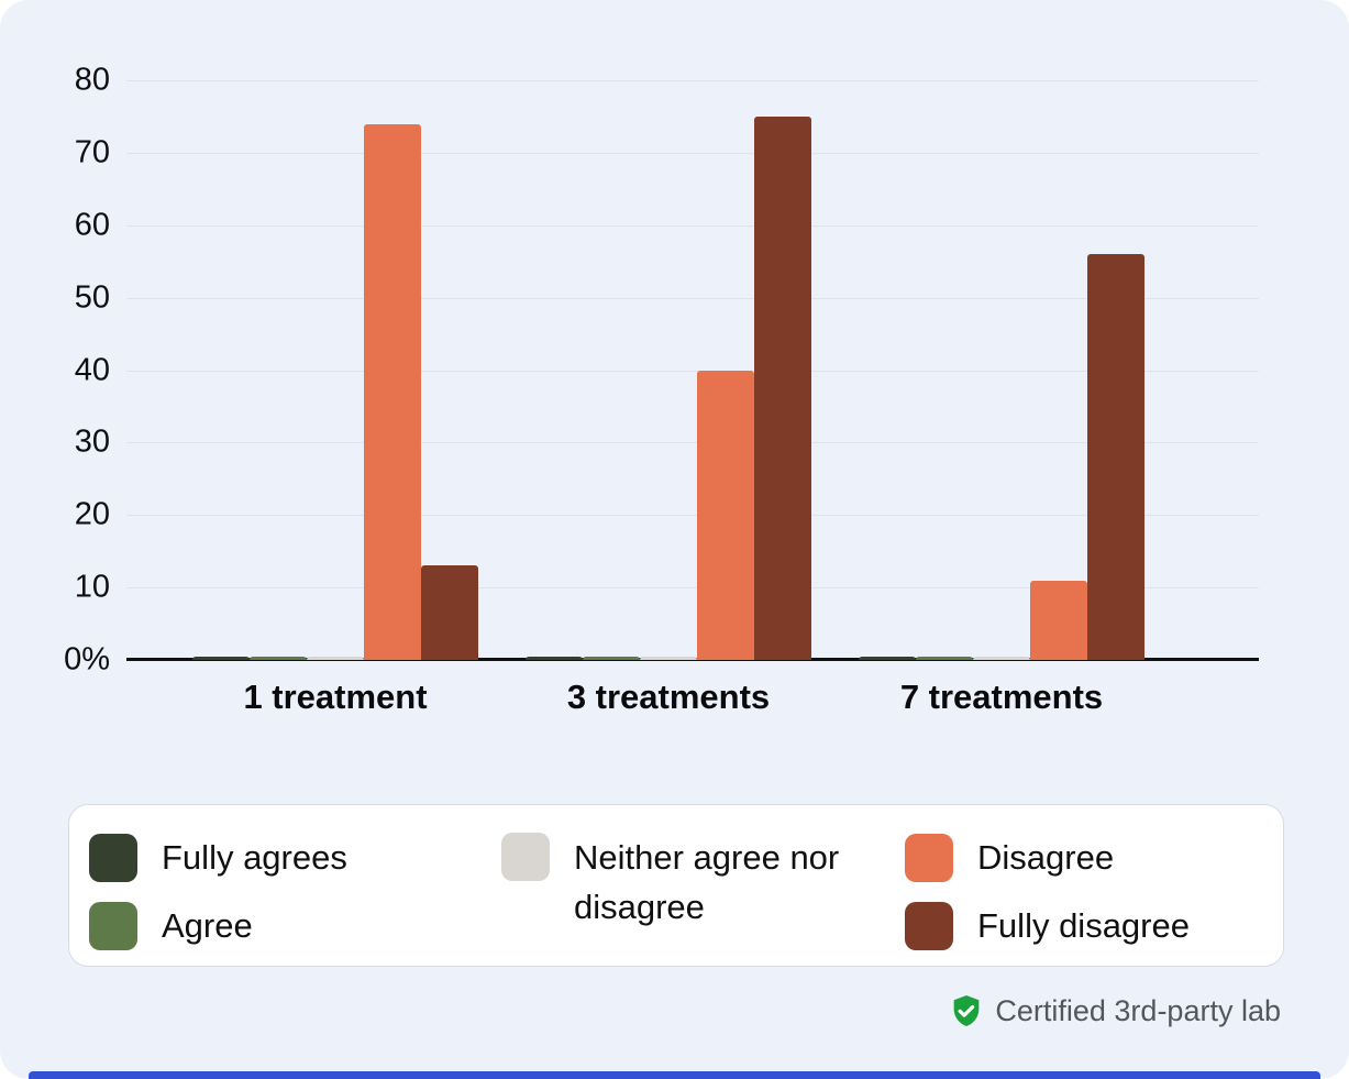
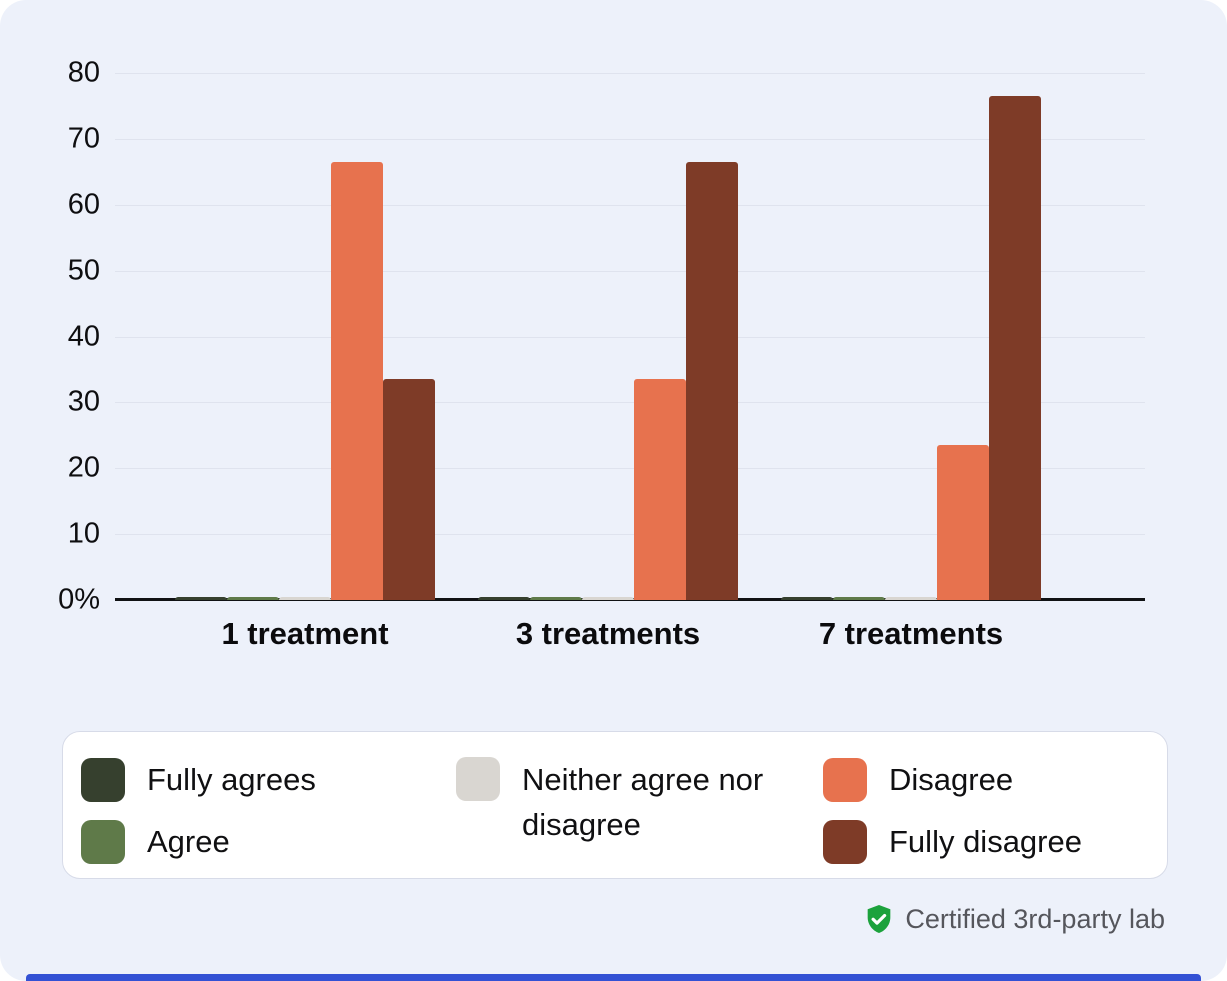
Disagree/1 treatment: 74 -> 66
Fully disagree/1 treatment: 13 -> 34
Disagree/3 treatments: 40 -> 34
Fully disagree/3 treatments: 75 -> 66
Disagree/7 treatments: 11 -> 24
Fully disagree/7 treatments: 56 -> 76
